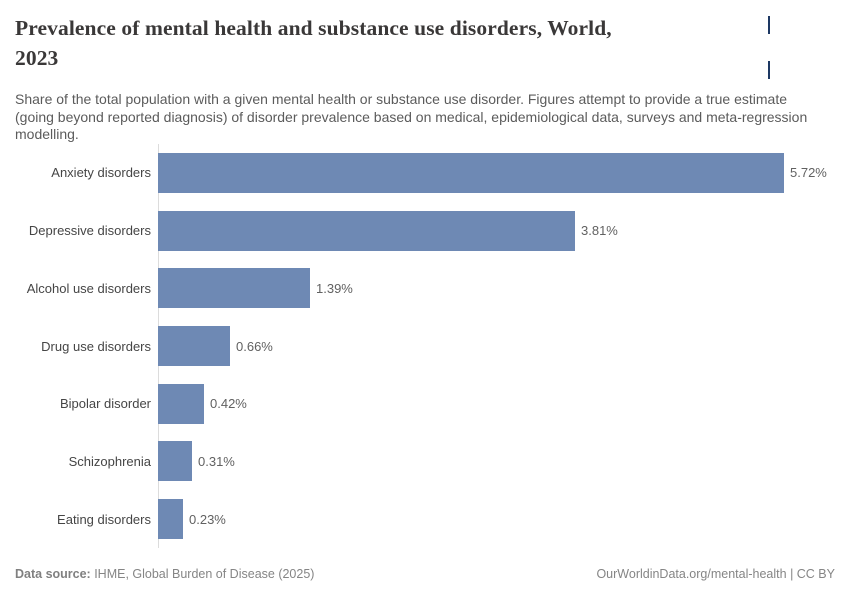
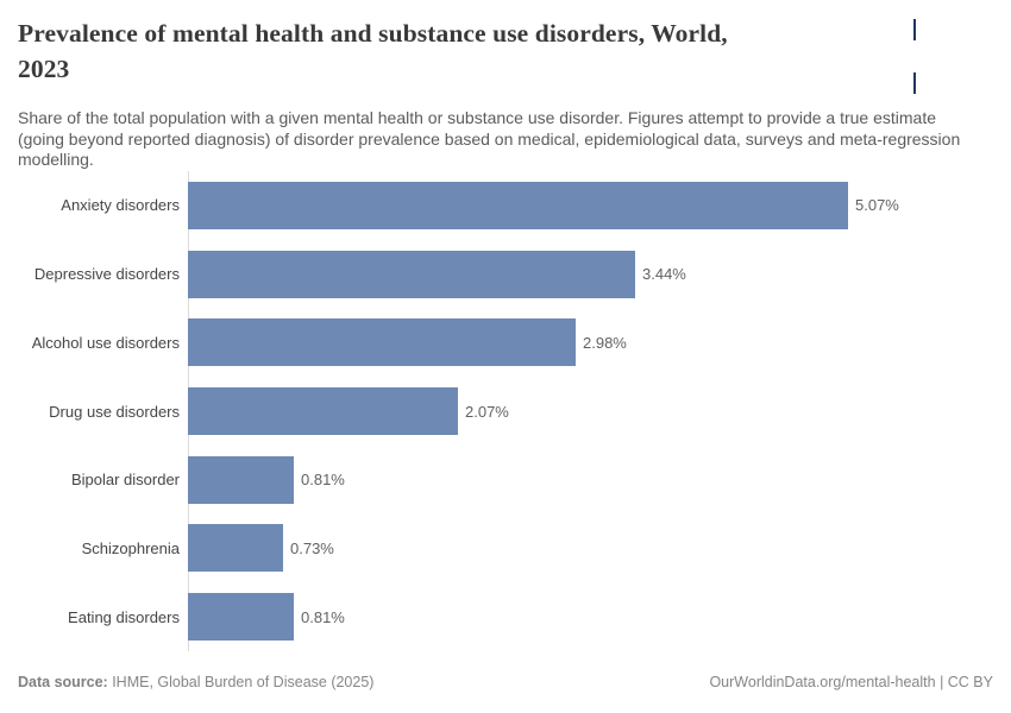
Anxiety disorders: 5.72% -> 5.07%
Depressive disorders: 3.81% -> 3.44%
Alcohol use disorders: 1.39% -> 2.98%
Drug use disorders: 0.66% -> 2.07%
Bipolar disorder: 0.42% -> 0.81%
Schizophrenia: 0.31% -> 0.73%
Eating disorders: 0.23% -> 0.81%
